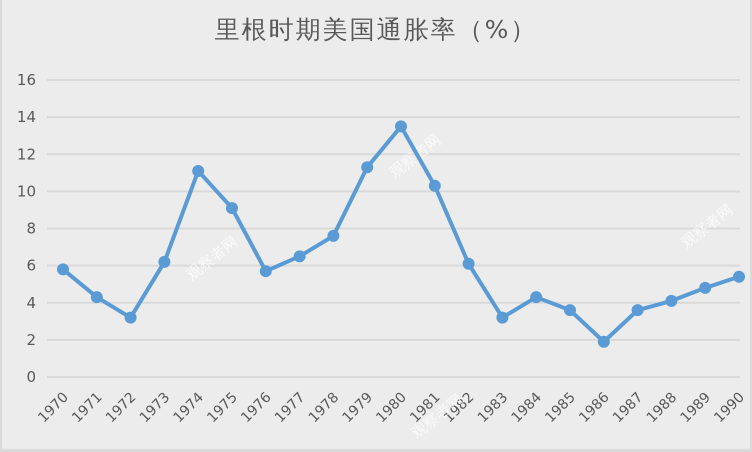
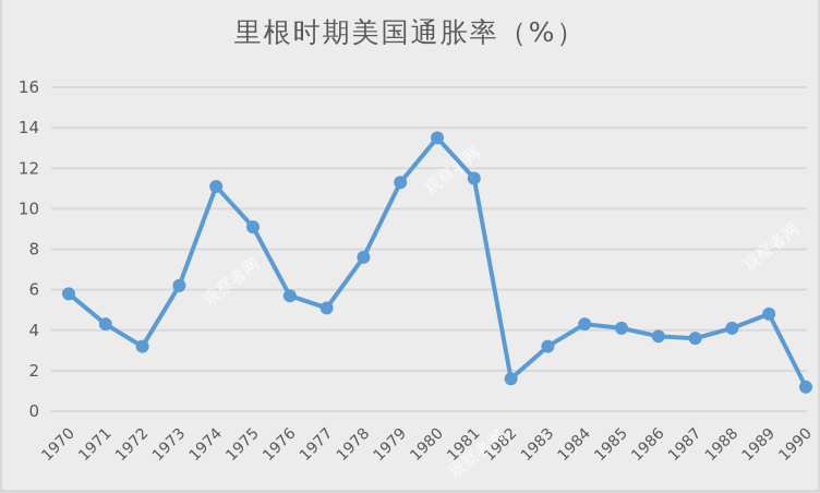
1977: 6.5 -> 5.1
1981: 10.3 -> 11.5
1982: 6.1 -> 1.6
1985: 3.6 -> 4.1
1986: 1.9 -> 3.7
1990: 5.4 -> 1.2
